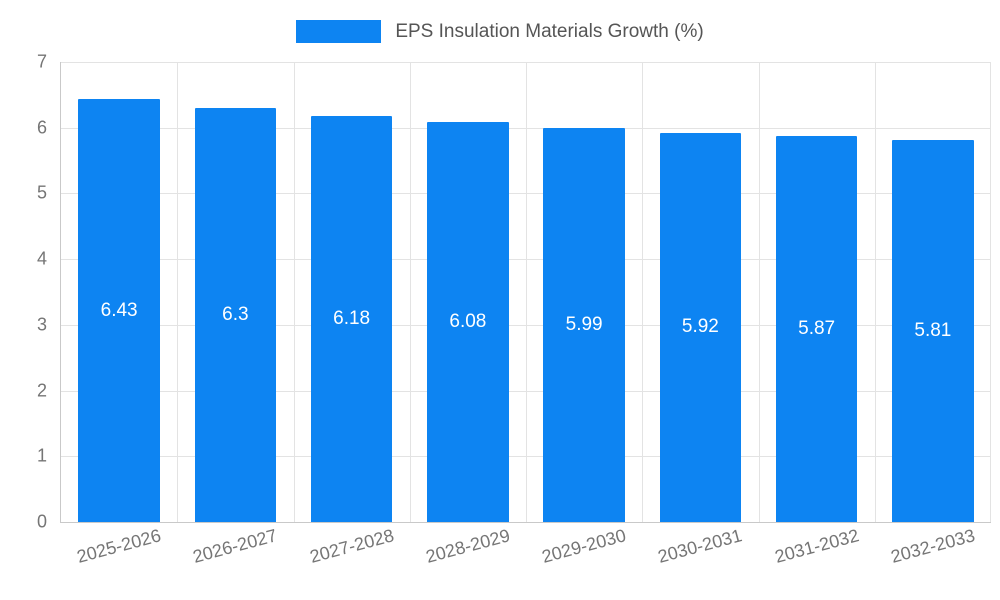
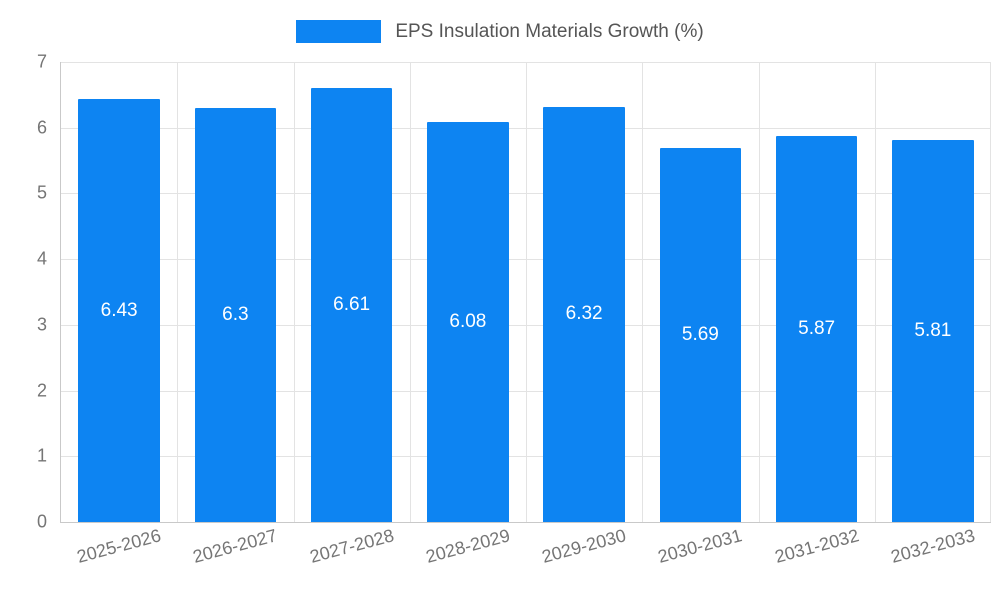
2027-2028: 6.18 -> 6.61
2029-2030: 5.99 -> 6.32
2030-2031: 5.92 -> 5.69
